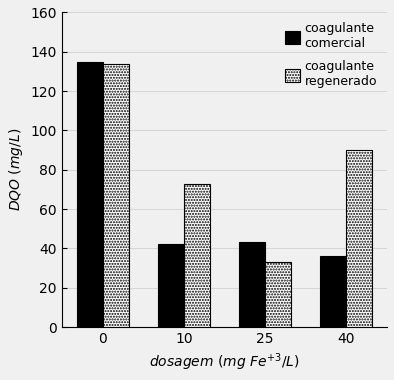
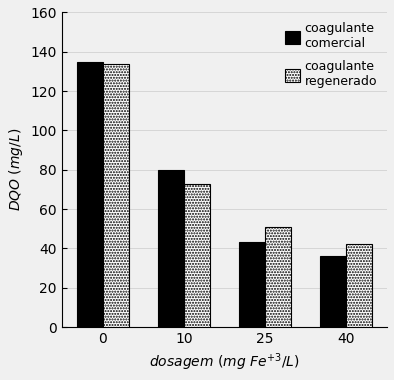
coagulante comercial/10: 42 -> 80
coagulante regenerado/25: 33 -> 51
coagulante regenerado/40: 90 -> 42
